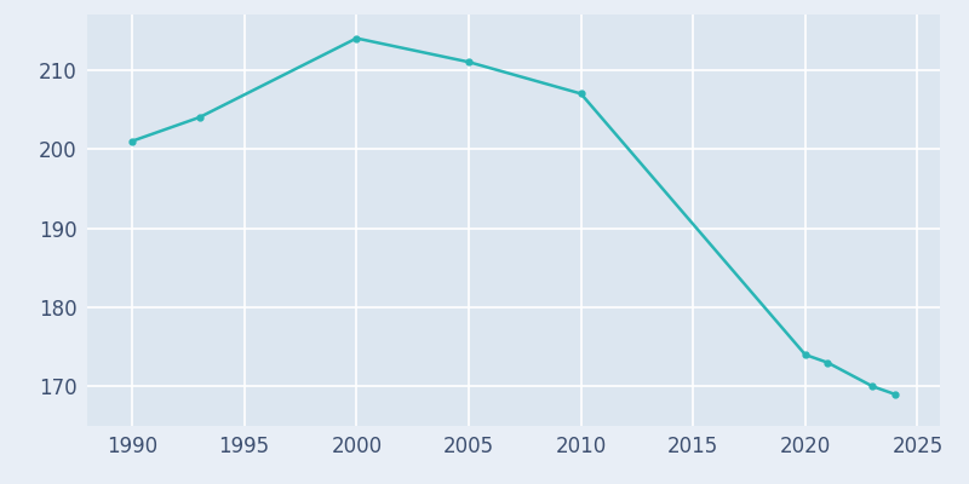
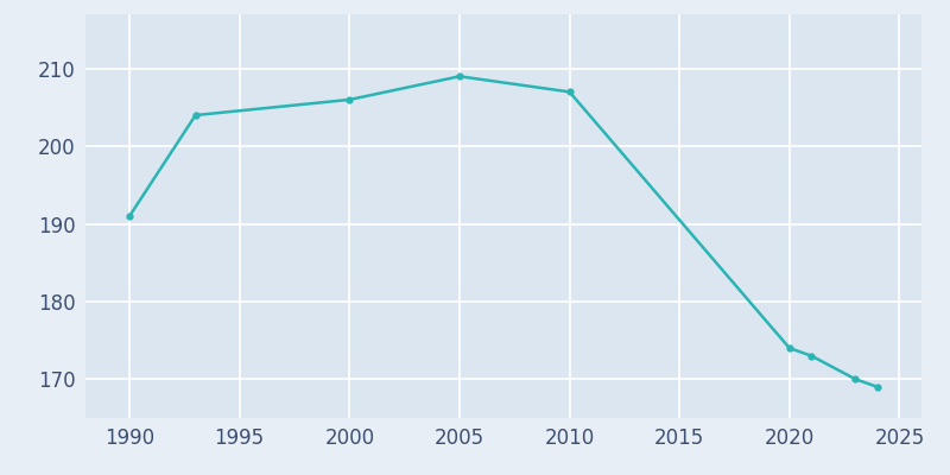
1990: 201 -> 191
2000: 214 -> 206
2005: 211 -> 209
